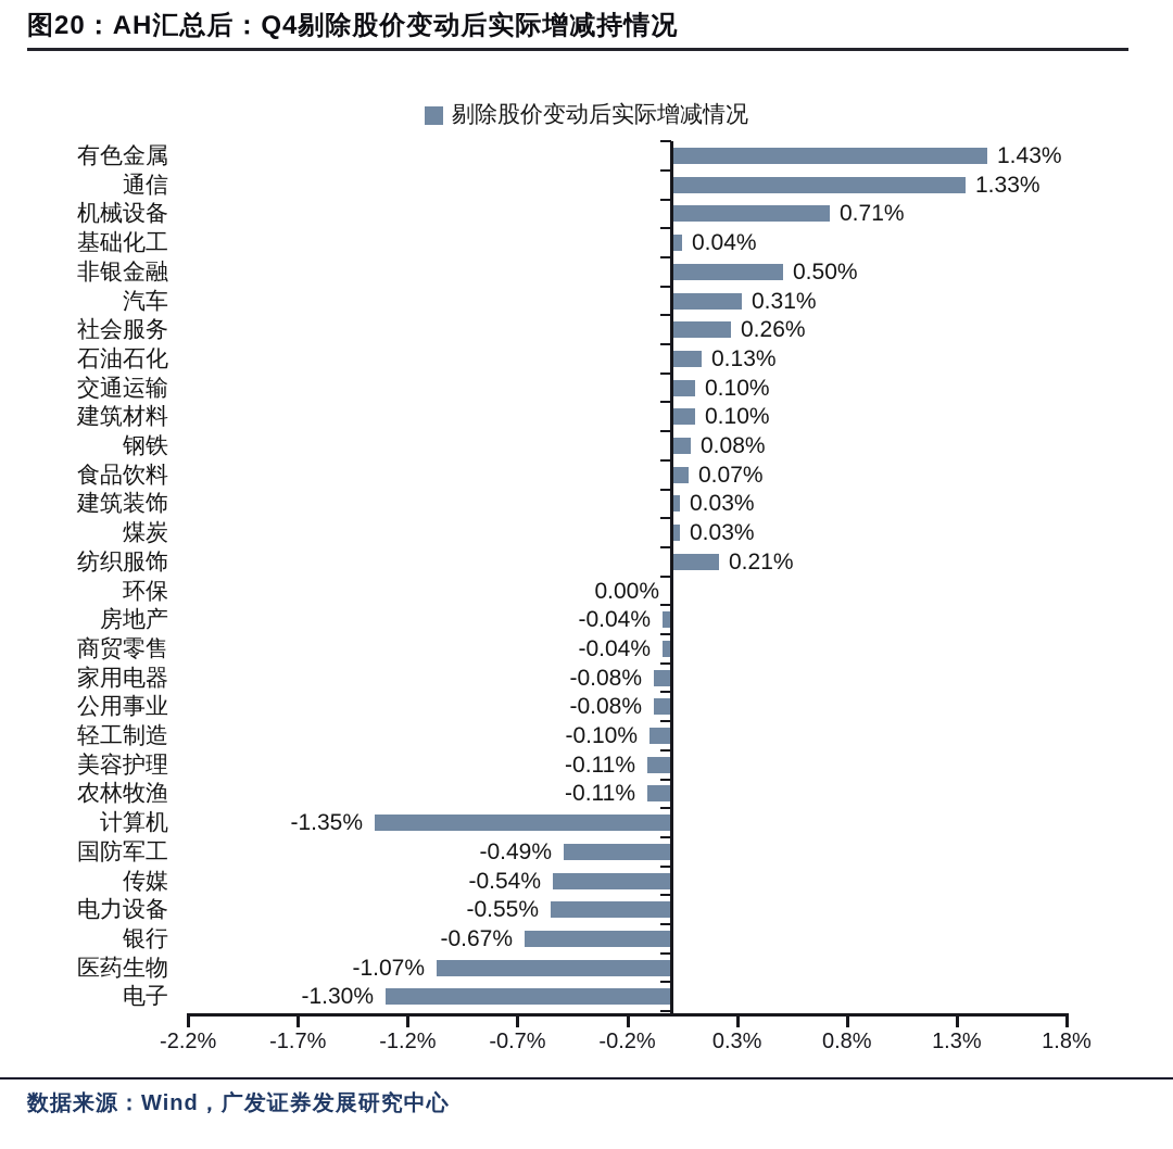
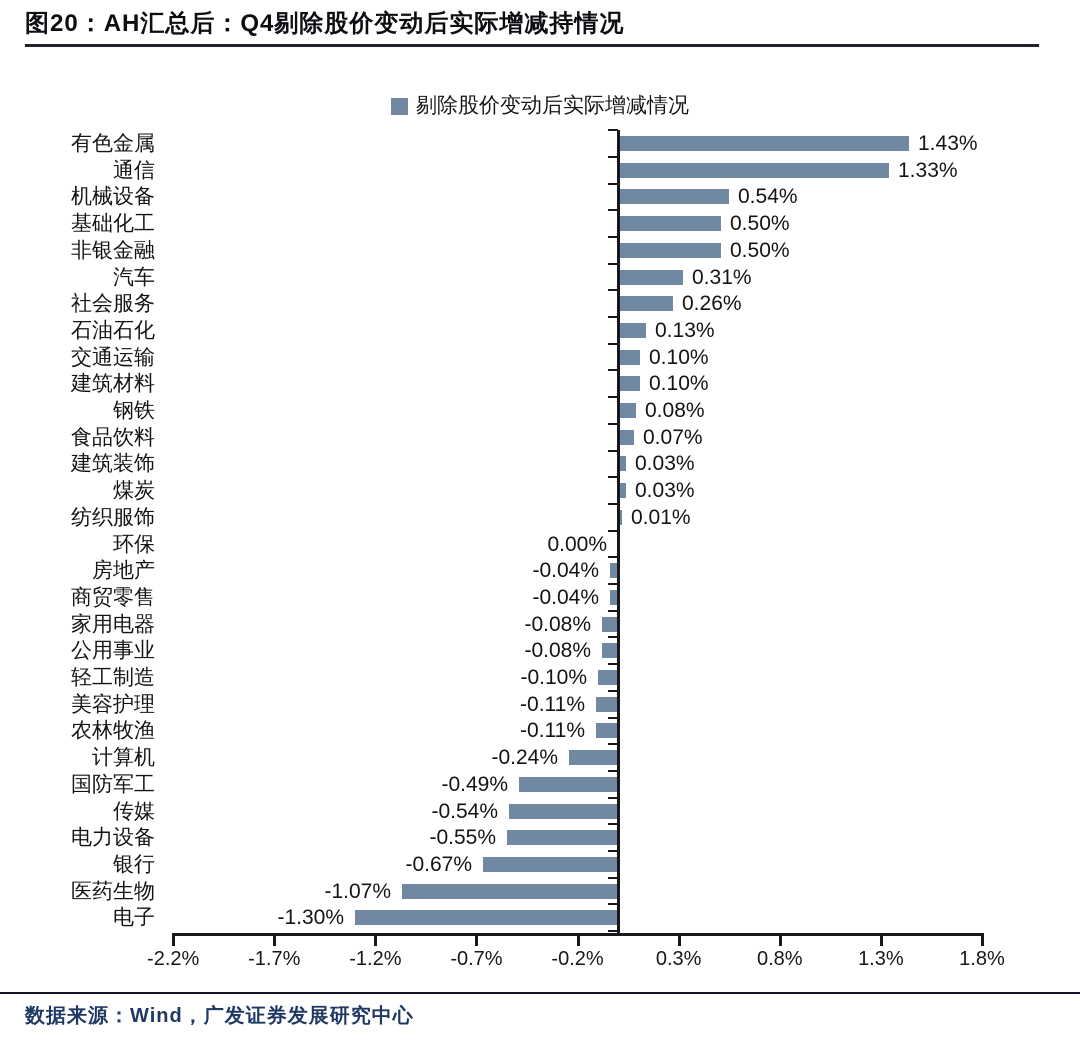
机械设备: 0.71% -> 0.54%
基础化工: 0.04% -> 0.50%
纺织服饰: 0.21% -> 0.01%
计算机: -1.35% -> -0.24%
